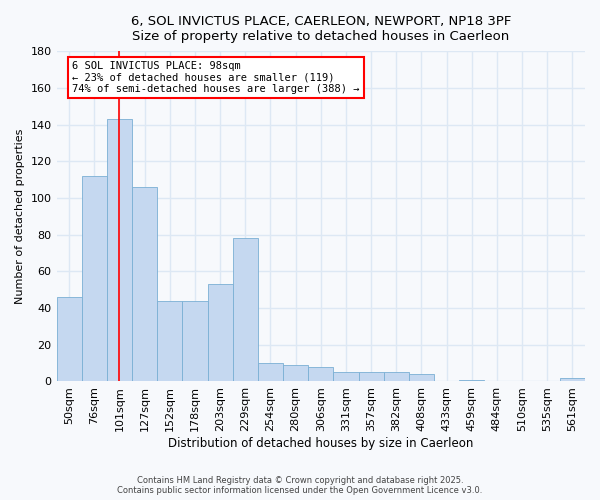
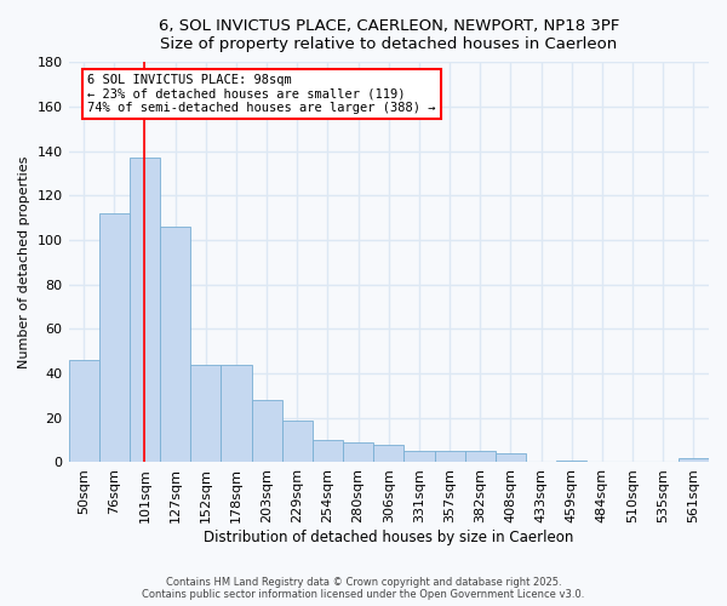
101sqm: 143 -> 137
203sqm: 53 -> 28
229sqm: 78 -> 19
